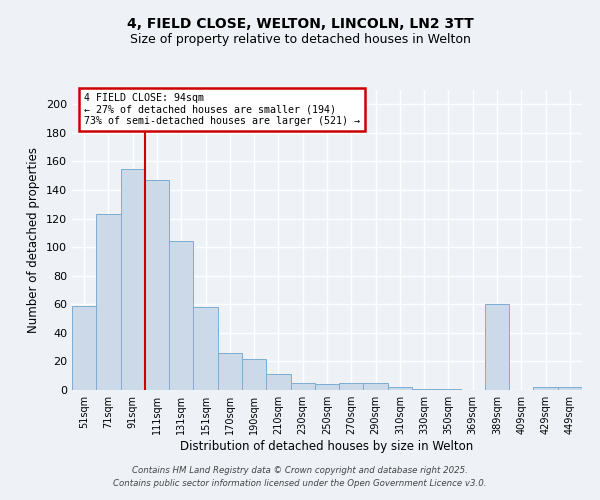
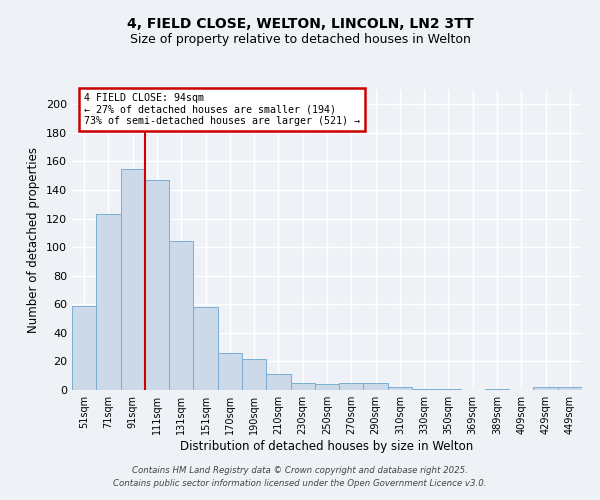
389sqm: 60 -> 1
